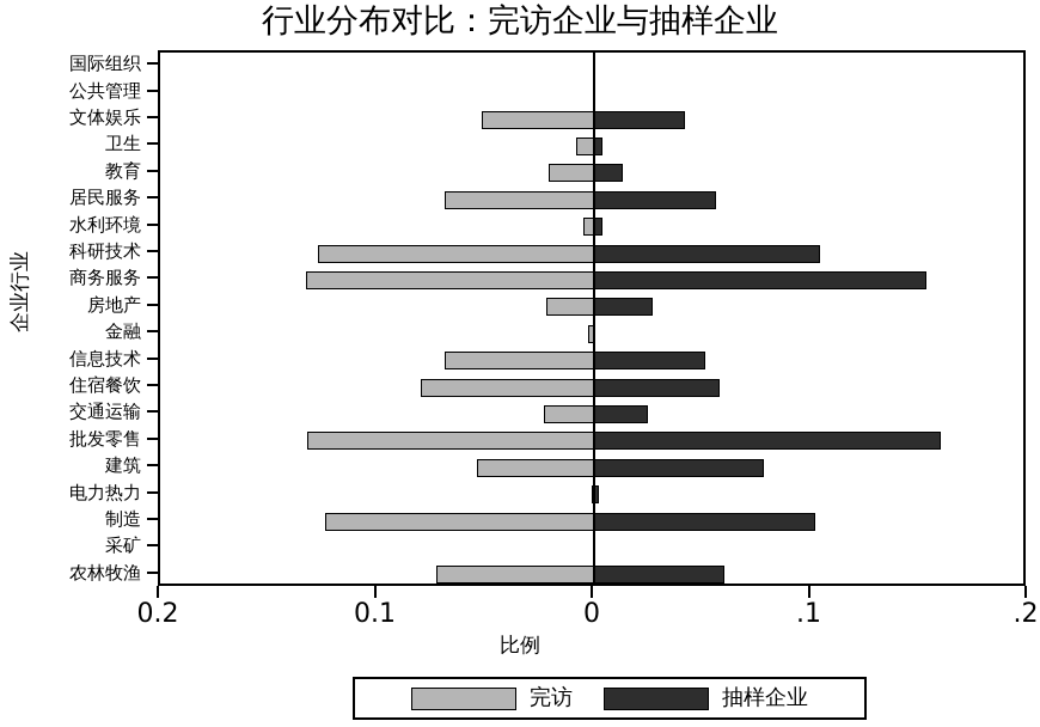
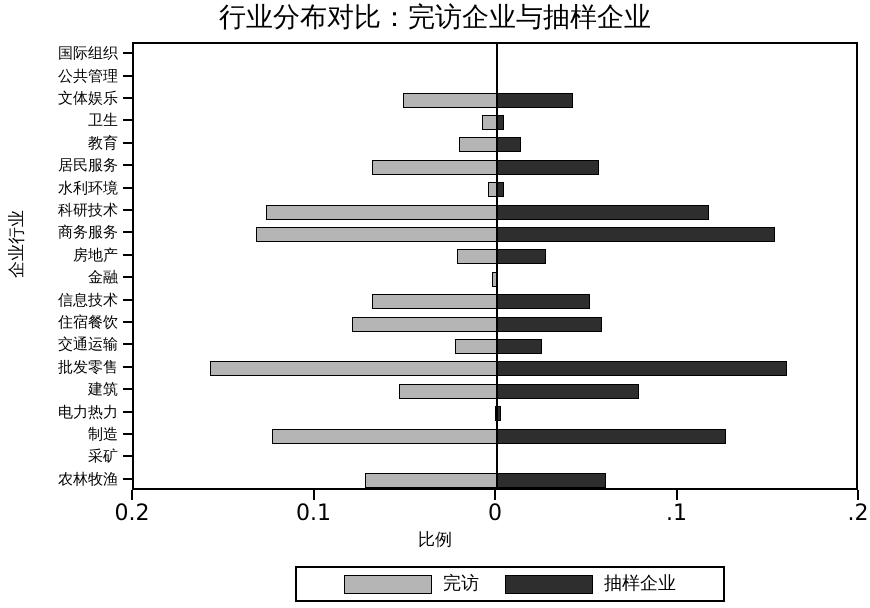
抽样企业/科研技术: 0.104 -> 0.117
完访/批发零售: 0.132 -> 0.158
抽样企业/制造: 0.102 -> 0.126
